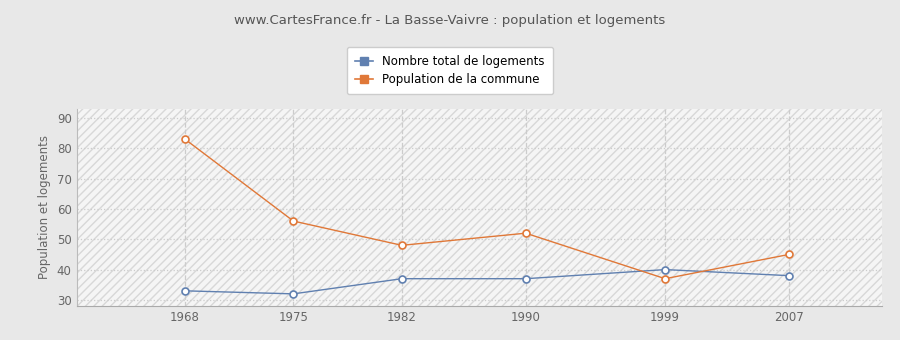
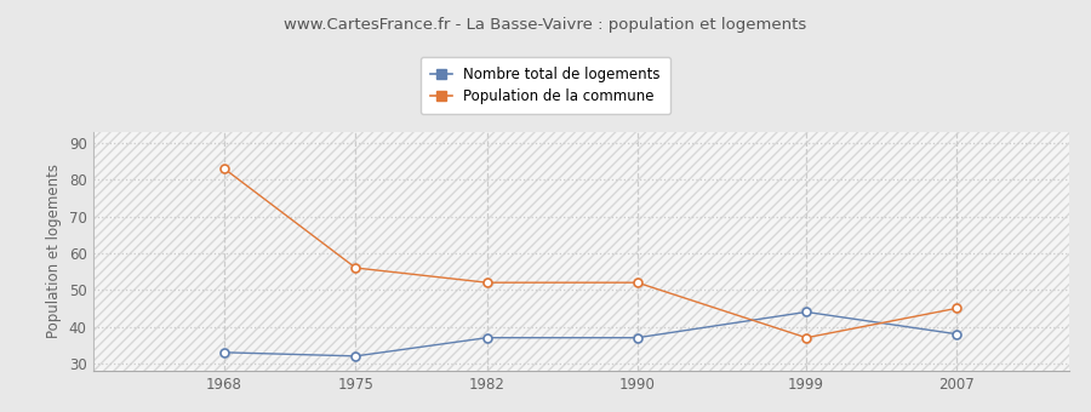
Population de la commune/1982: 48 -> 52
Nombre total de logements/1999: 40 -> 44
